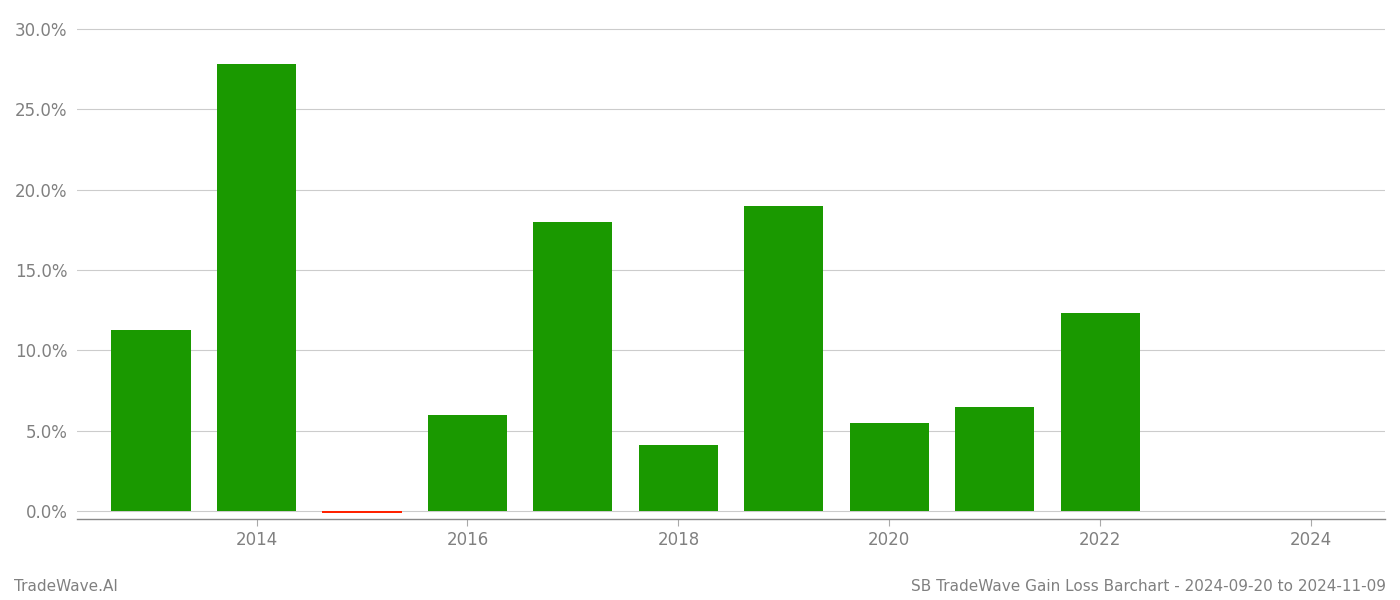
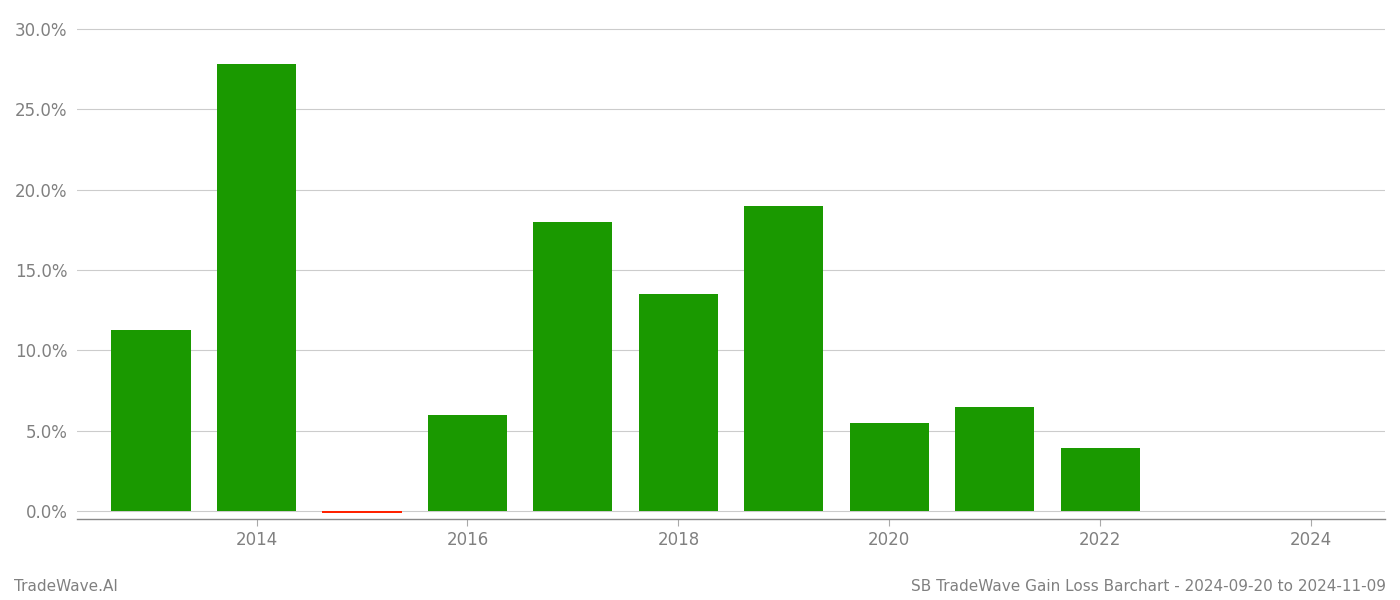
2018: 4.1% -> 13.5%
2022: 12.3% -> 3.9%
